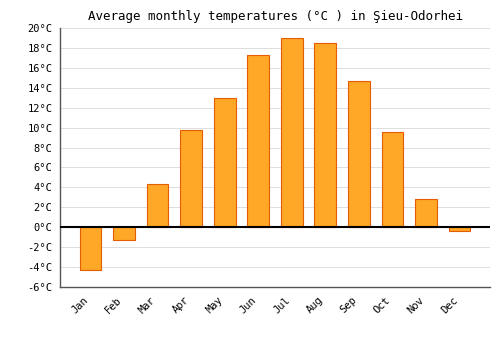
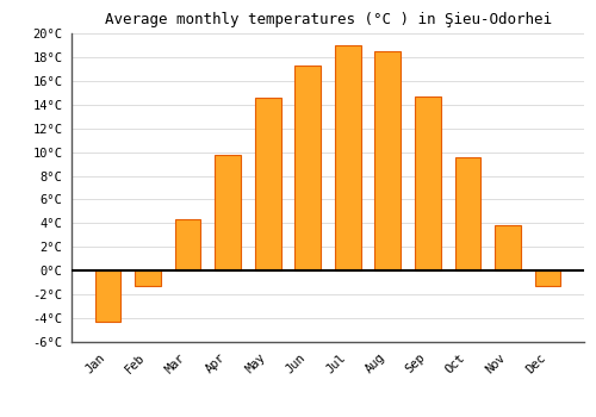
May: 13.0°C -> 14.6°C
Nov: 2.8°C -> 3.8°C
Dec: -0.4°C -> -1.3°C
